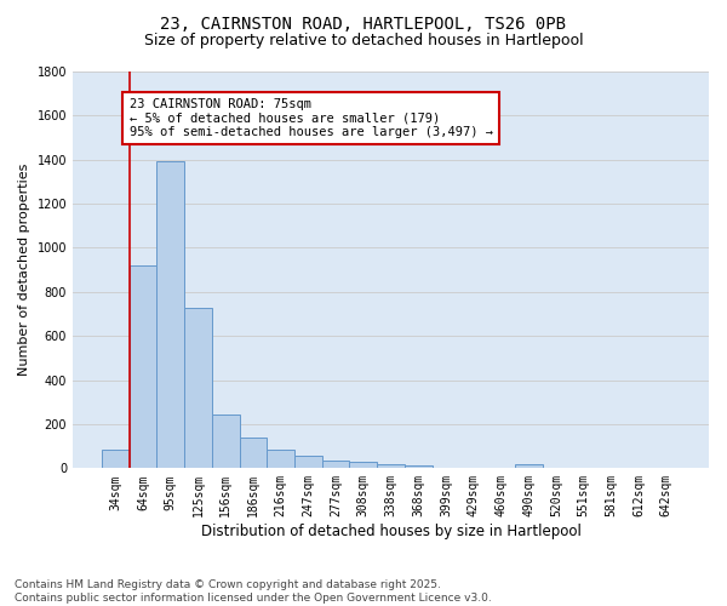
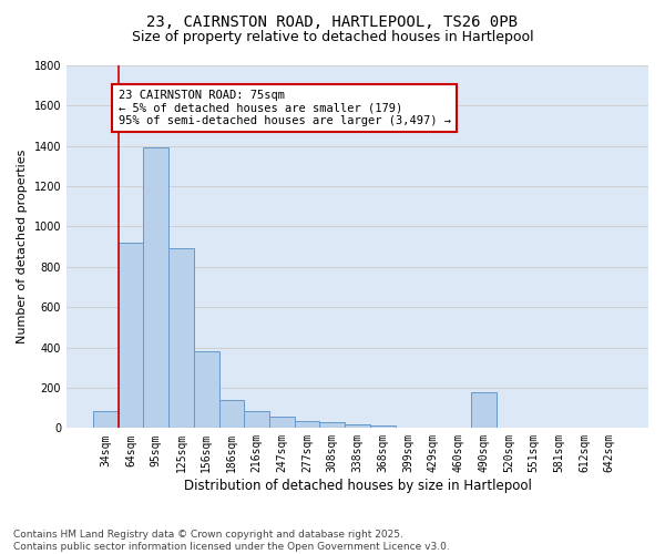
125sqm: 730 -> 890
156sqm: 240 -> 380
490sqm: 20 -> 180
